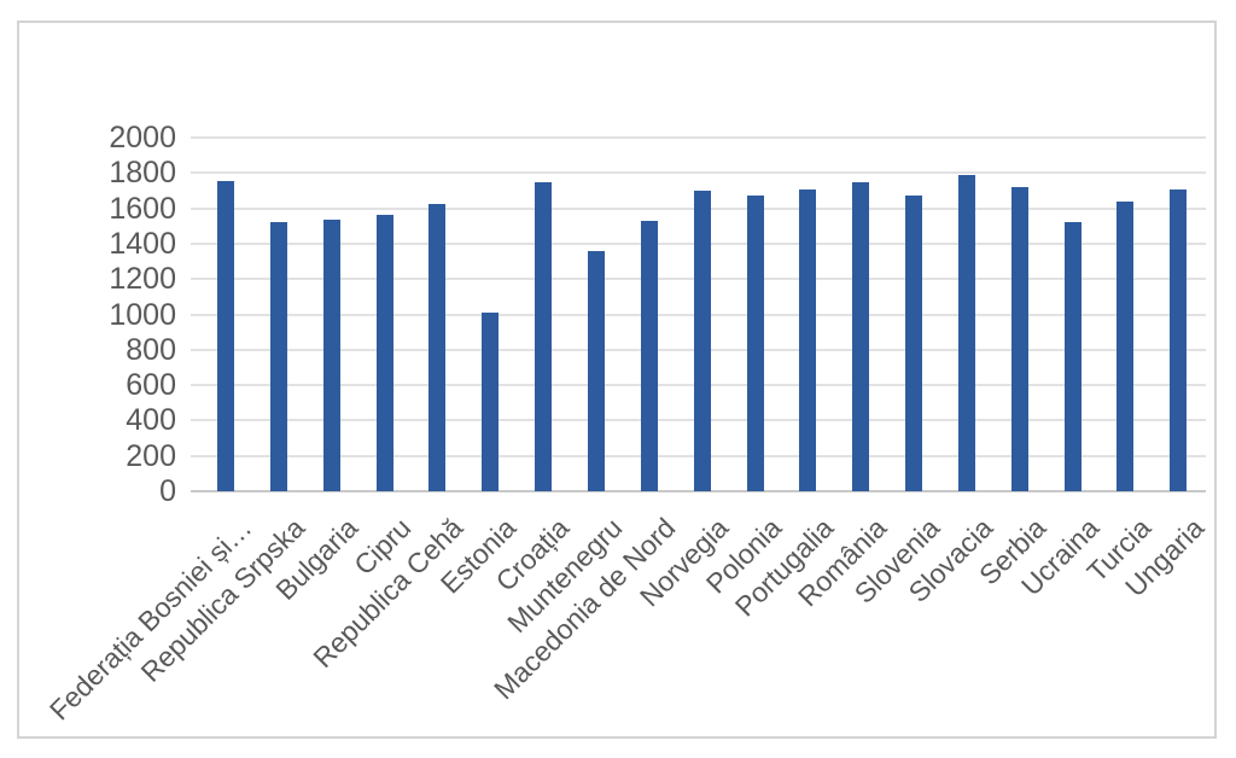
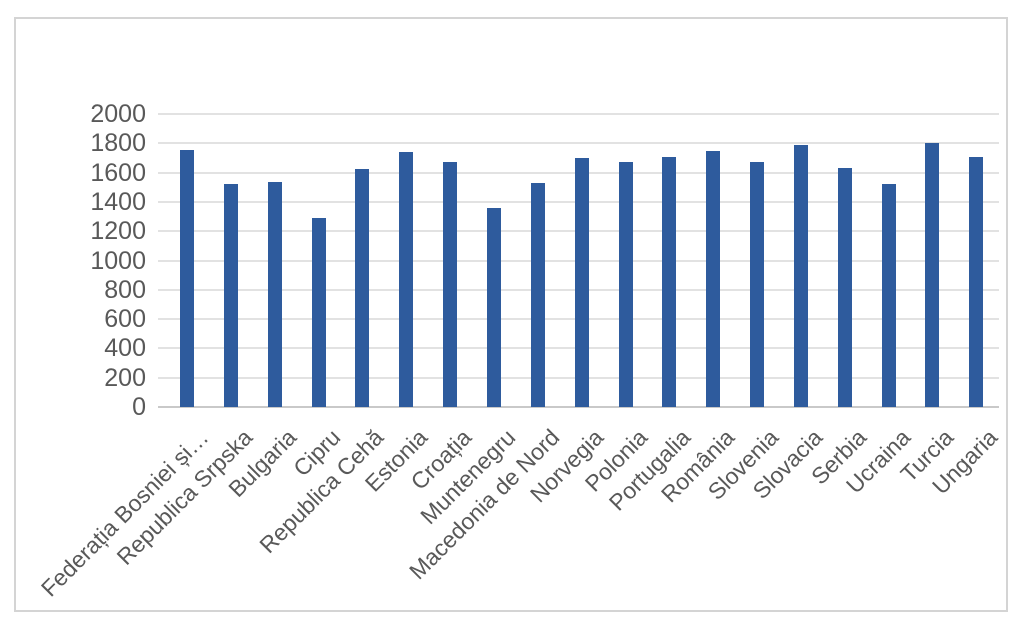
Cipru: 1560 -> 1290
Estonia: 1010 -> 1740
Croația: 1750 -> 1670
Serbia: 1720 -> 1630
Turcia: 1640 -> 1800
